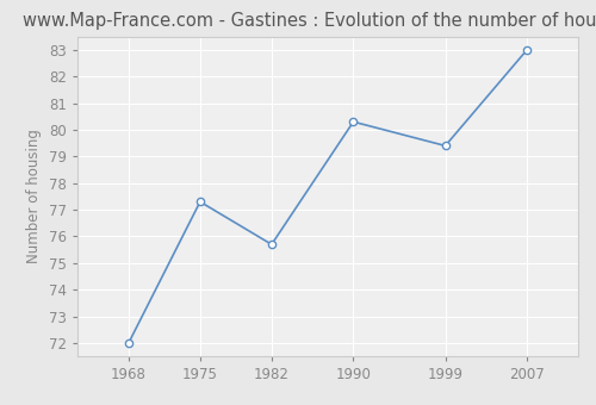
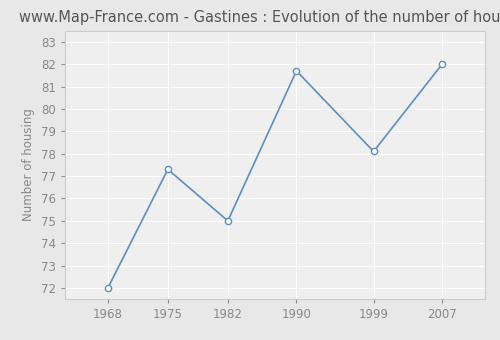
1982: 75.7 -> 75.0
1990: 80.3 -> 81.7
1999: 79.4 -> 78.1
2007: 83.0 -> 82.0
